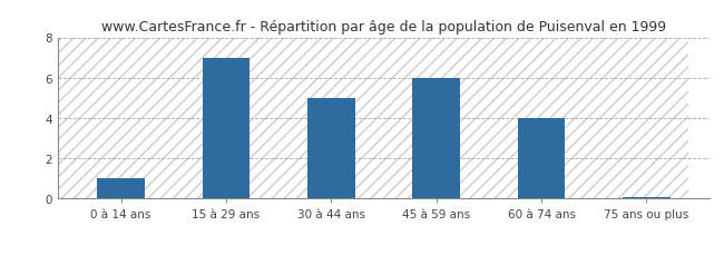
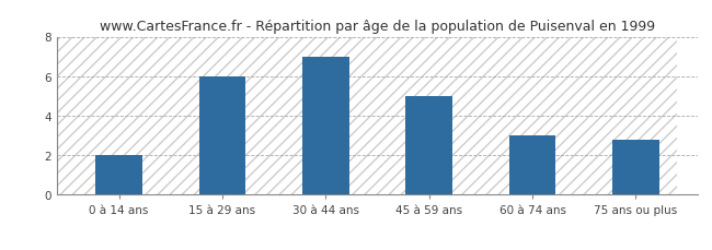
0 à 14 ans: 1.0 -> 2.0
15 à 29 ans: 7.0 -> 6.0
30 à 44 ans: 5.0 -> 7.0
45 à 59 ans: 6.0 -> 5.0
60 à 74 ans: 4.0 -> 3.0
75 ans ou plus: 0.1 -> 2.8
